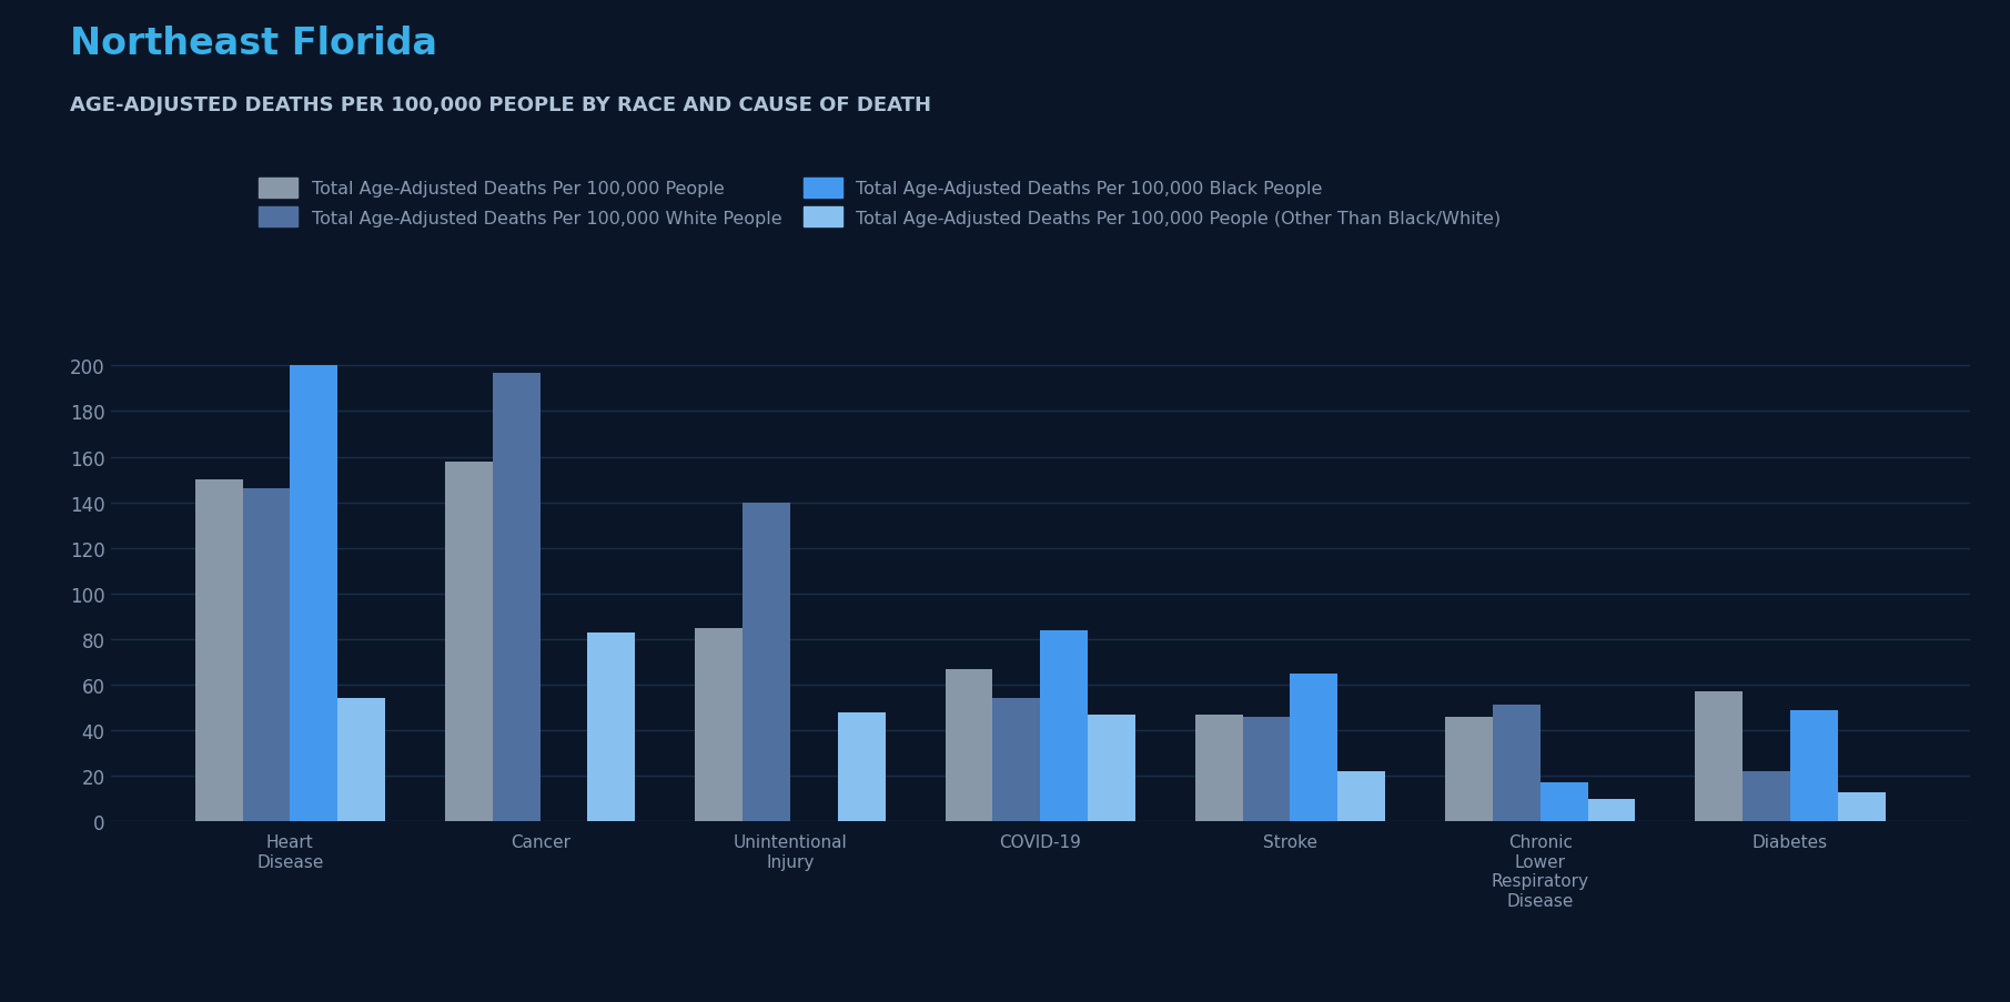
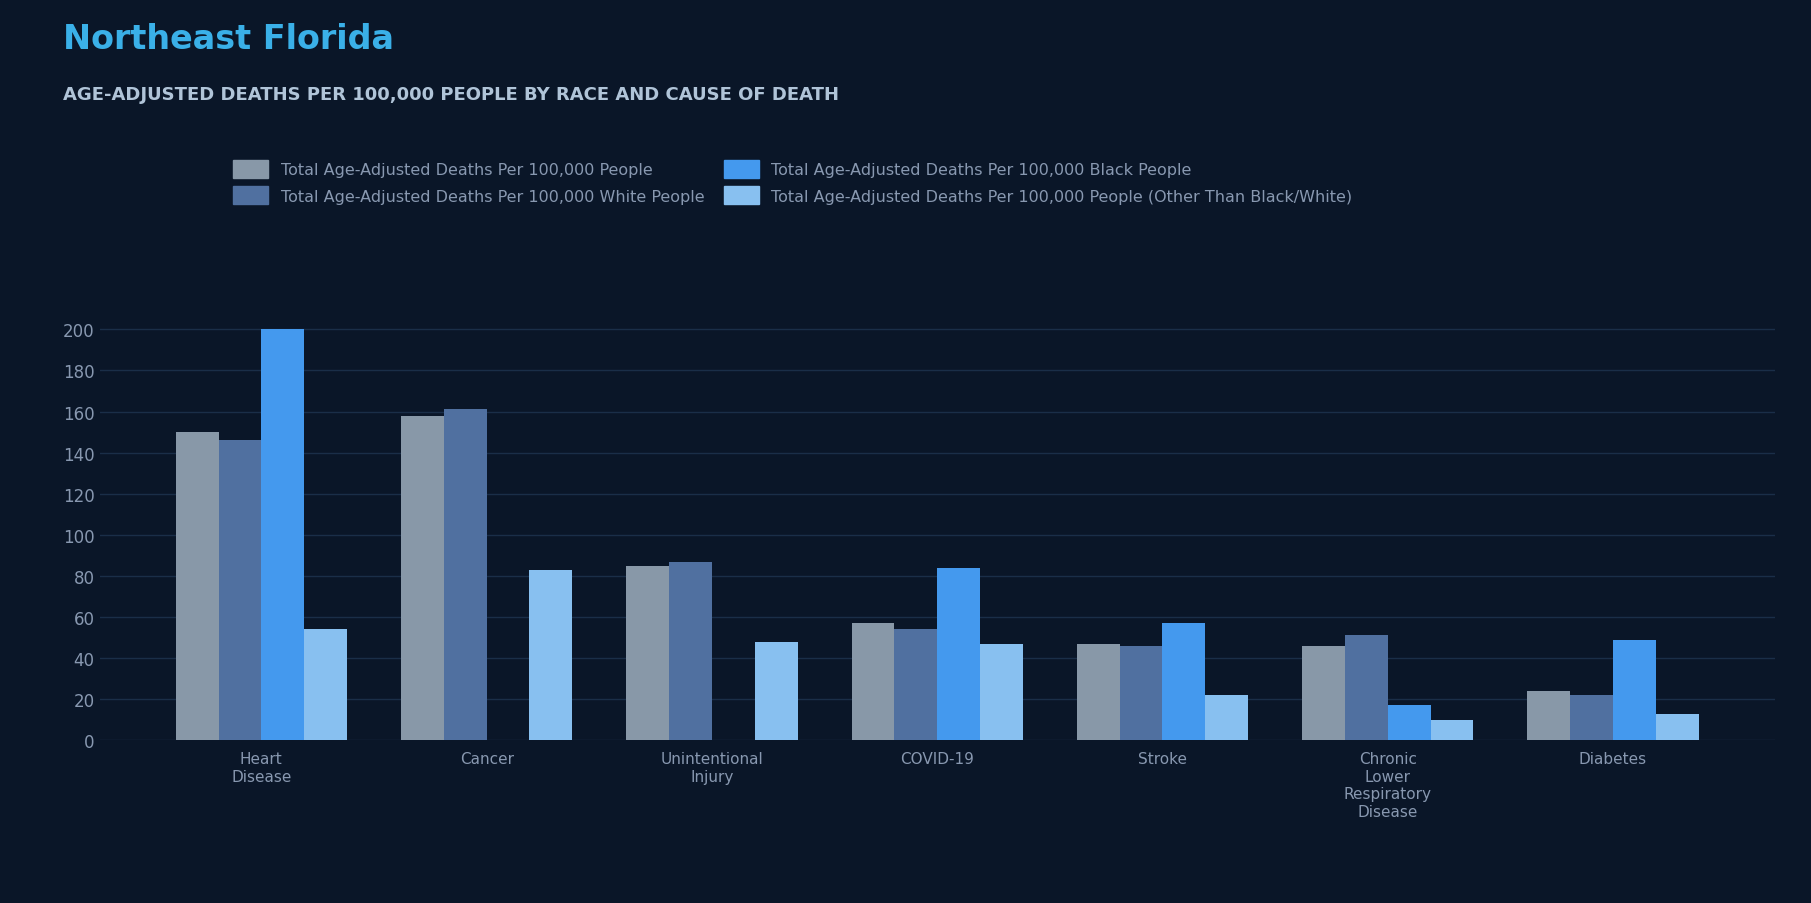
Total Age-Adjusted Deaths Per 100,000 White People/Cancer: 197 -> 161
Total Age-Adjusted Deaths Per 100,000 White People/Unintentional Injury: 140 -> 87
Total Age-Adjusted Deaths Per 100,000 People/COVID-19: 67 -> 57
Total Age-Adjusted Deaths Per 100,000 Black People/Stroke: 65 -> 57
Total Age-Adjusted Deaths Per 100,000 People/Diabetes: 57 -> 24
